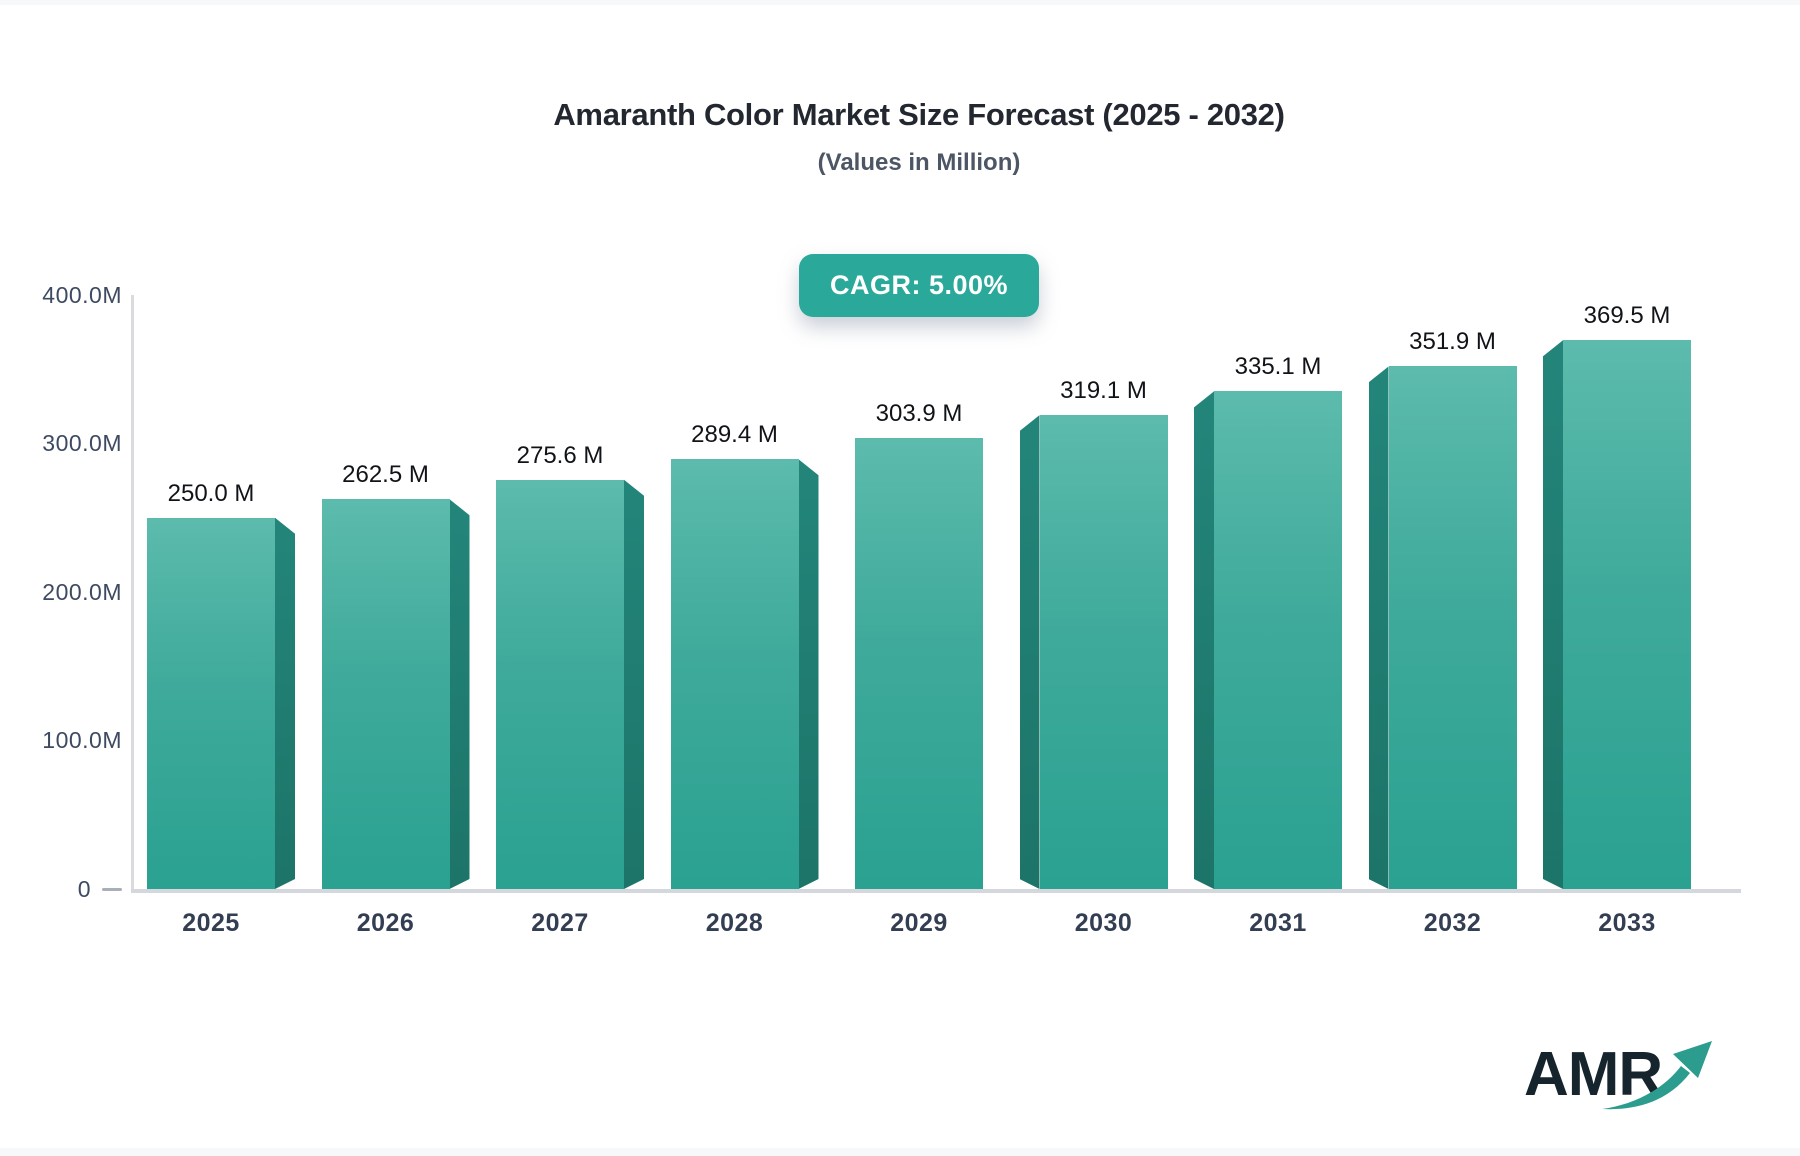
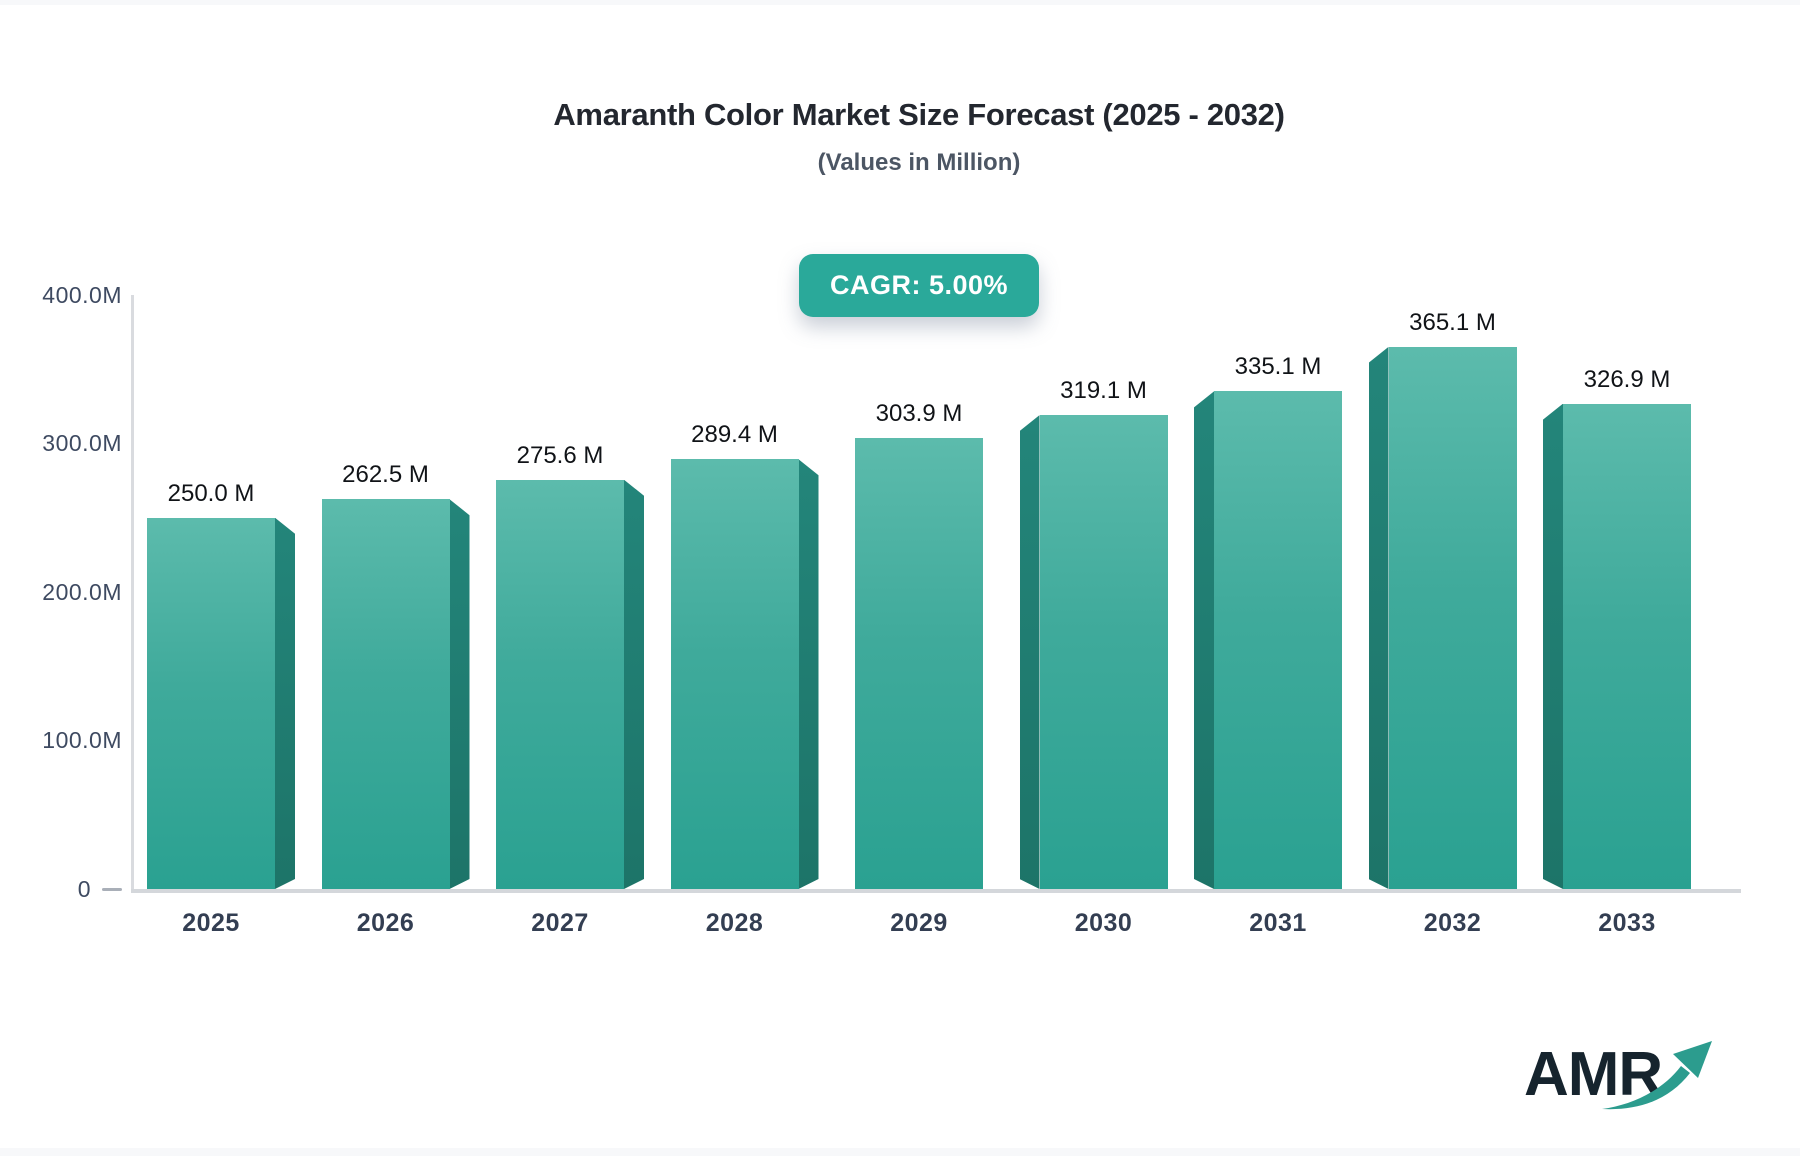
2032: 351.9 -> 365.1
2033: 369.5 -> 326.9
